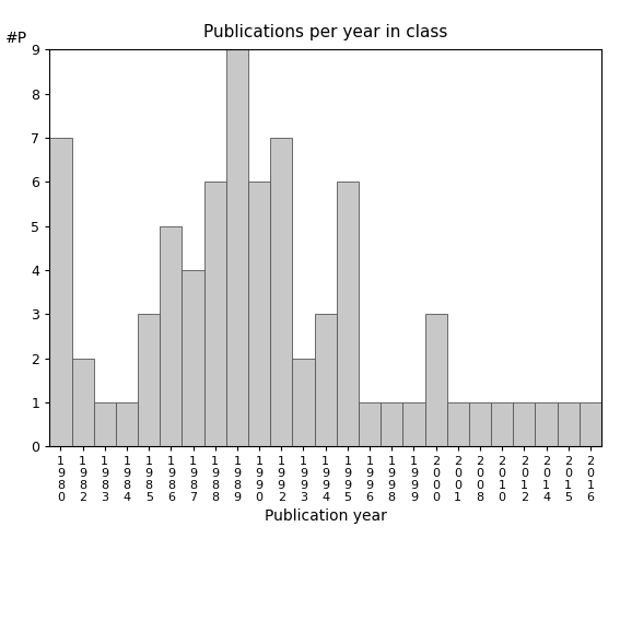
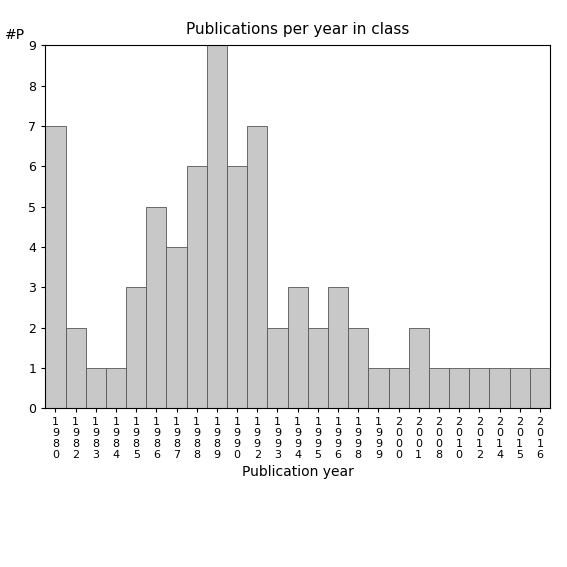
1 9 9 5: 6 -> 2
1 9 9 6: 1 -> 3
1 9 9 8: 1 -> 2
2 0 0 0: 3 -> 1
2 0 0 1: 1 -> 2
